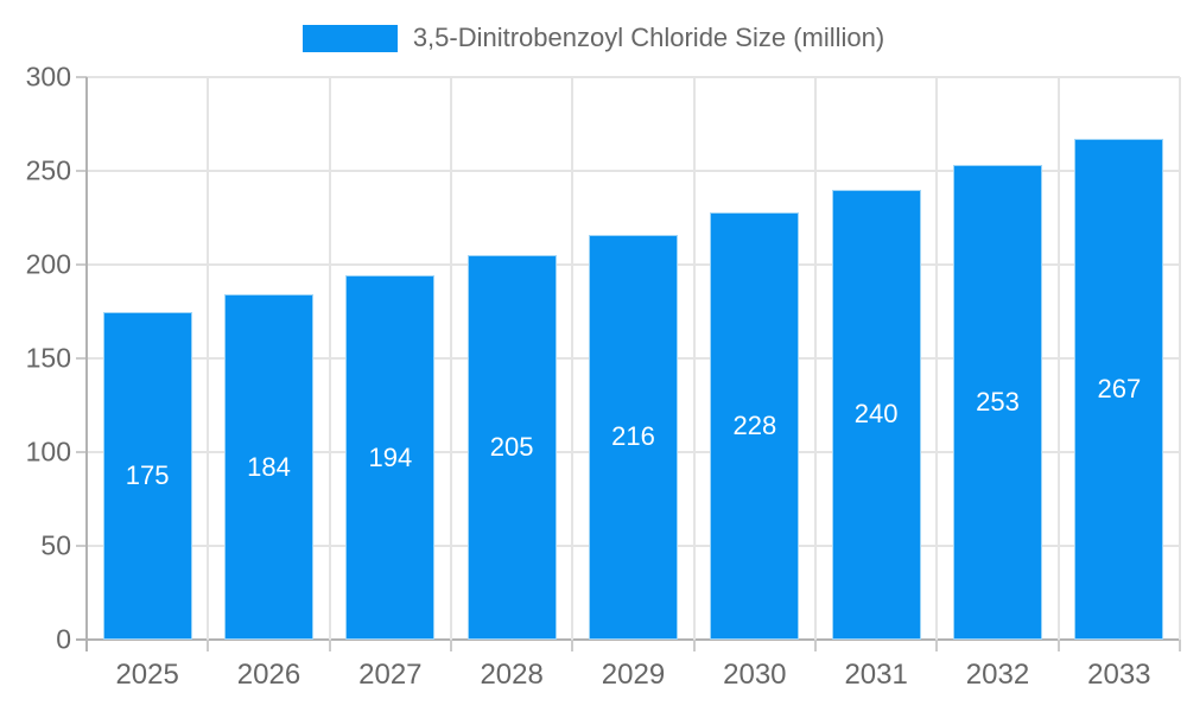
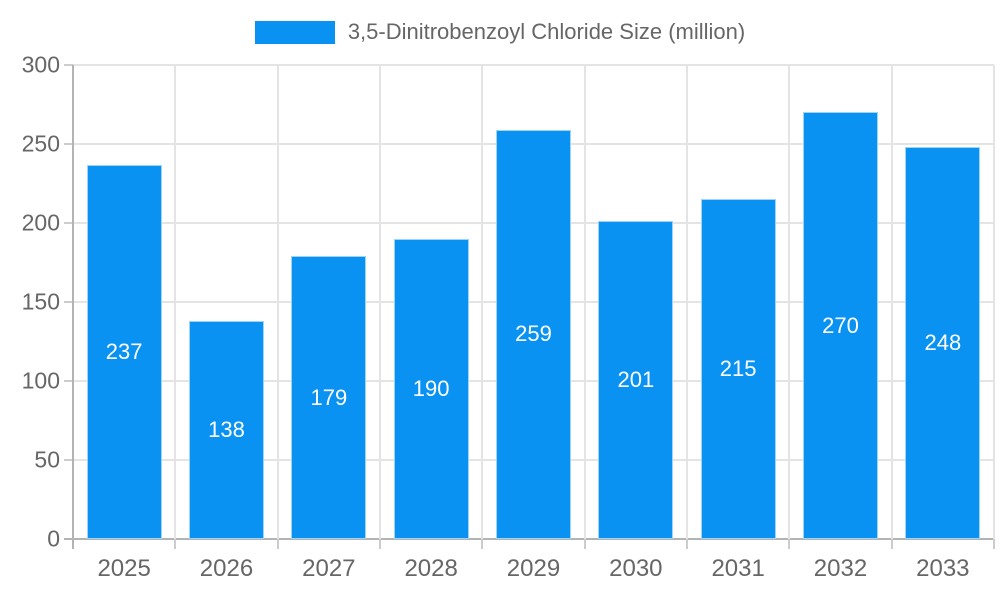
2025: 175 -> 237
2026: 184 -> 138
2027: 194 -> 179
2028: 205 -> 190
2029: 216 -> 259
2030: 228 -> 201
2031: 240 -> 215
2032: 253 -> 270
2033: 267 -> 248
